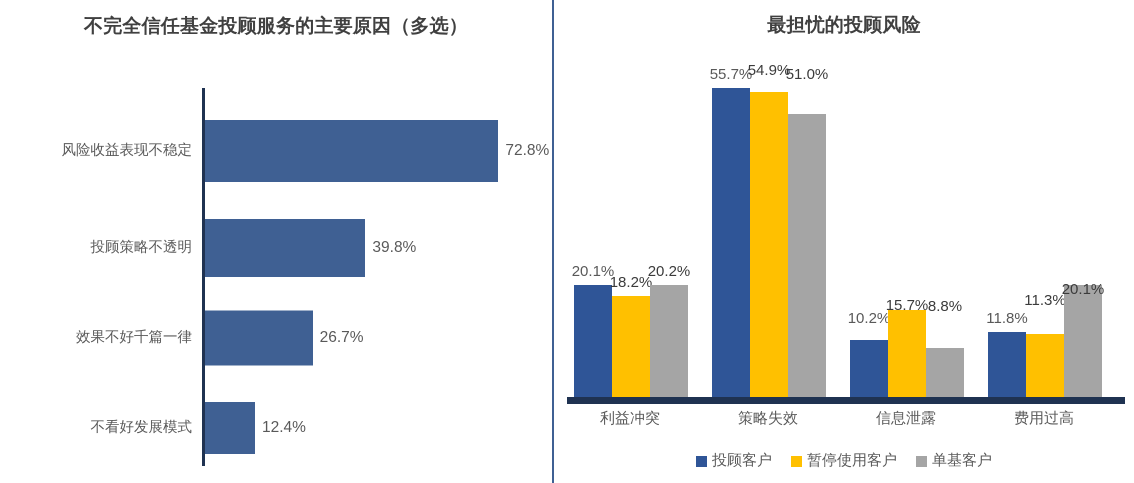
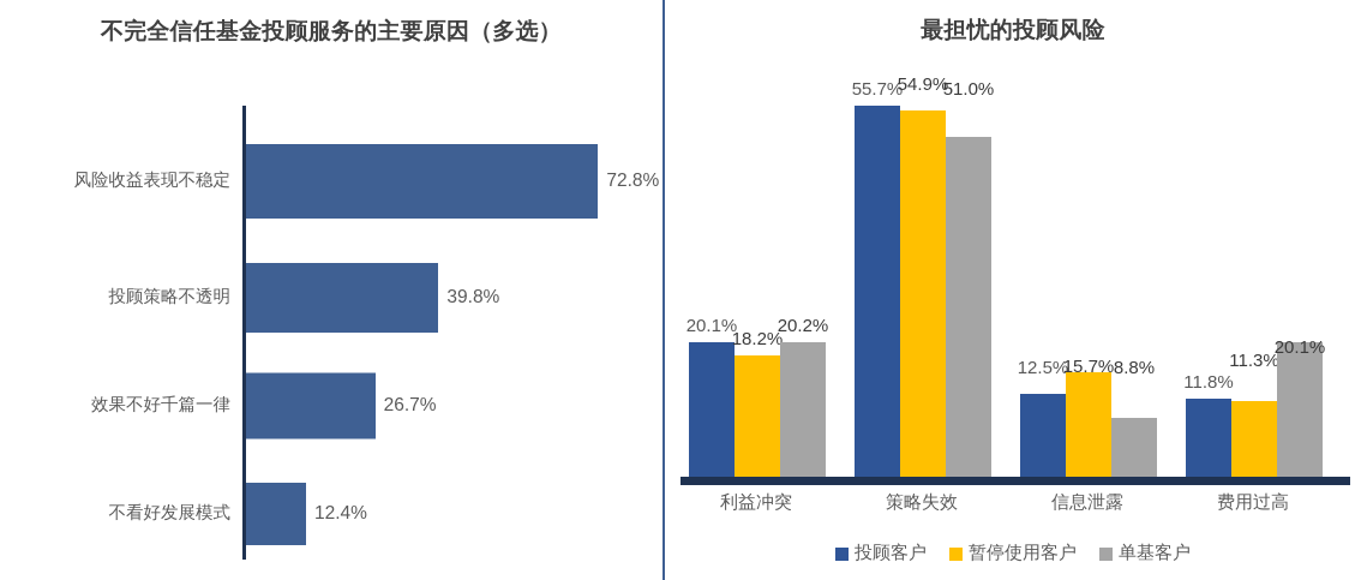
最担忧的投顾风险/投顾客户/信息泄露: 10.2% -> 12.5%
